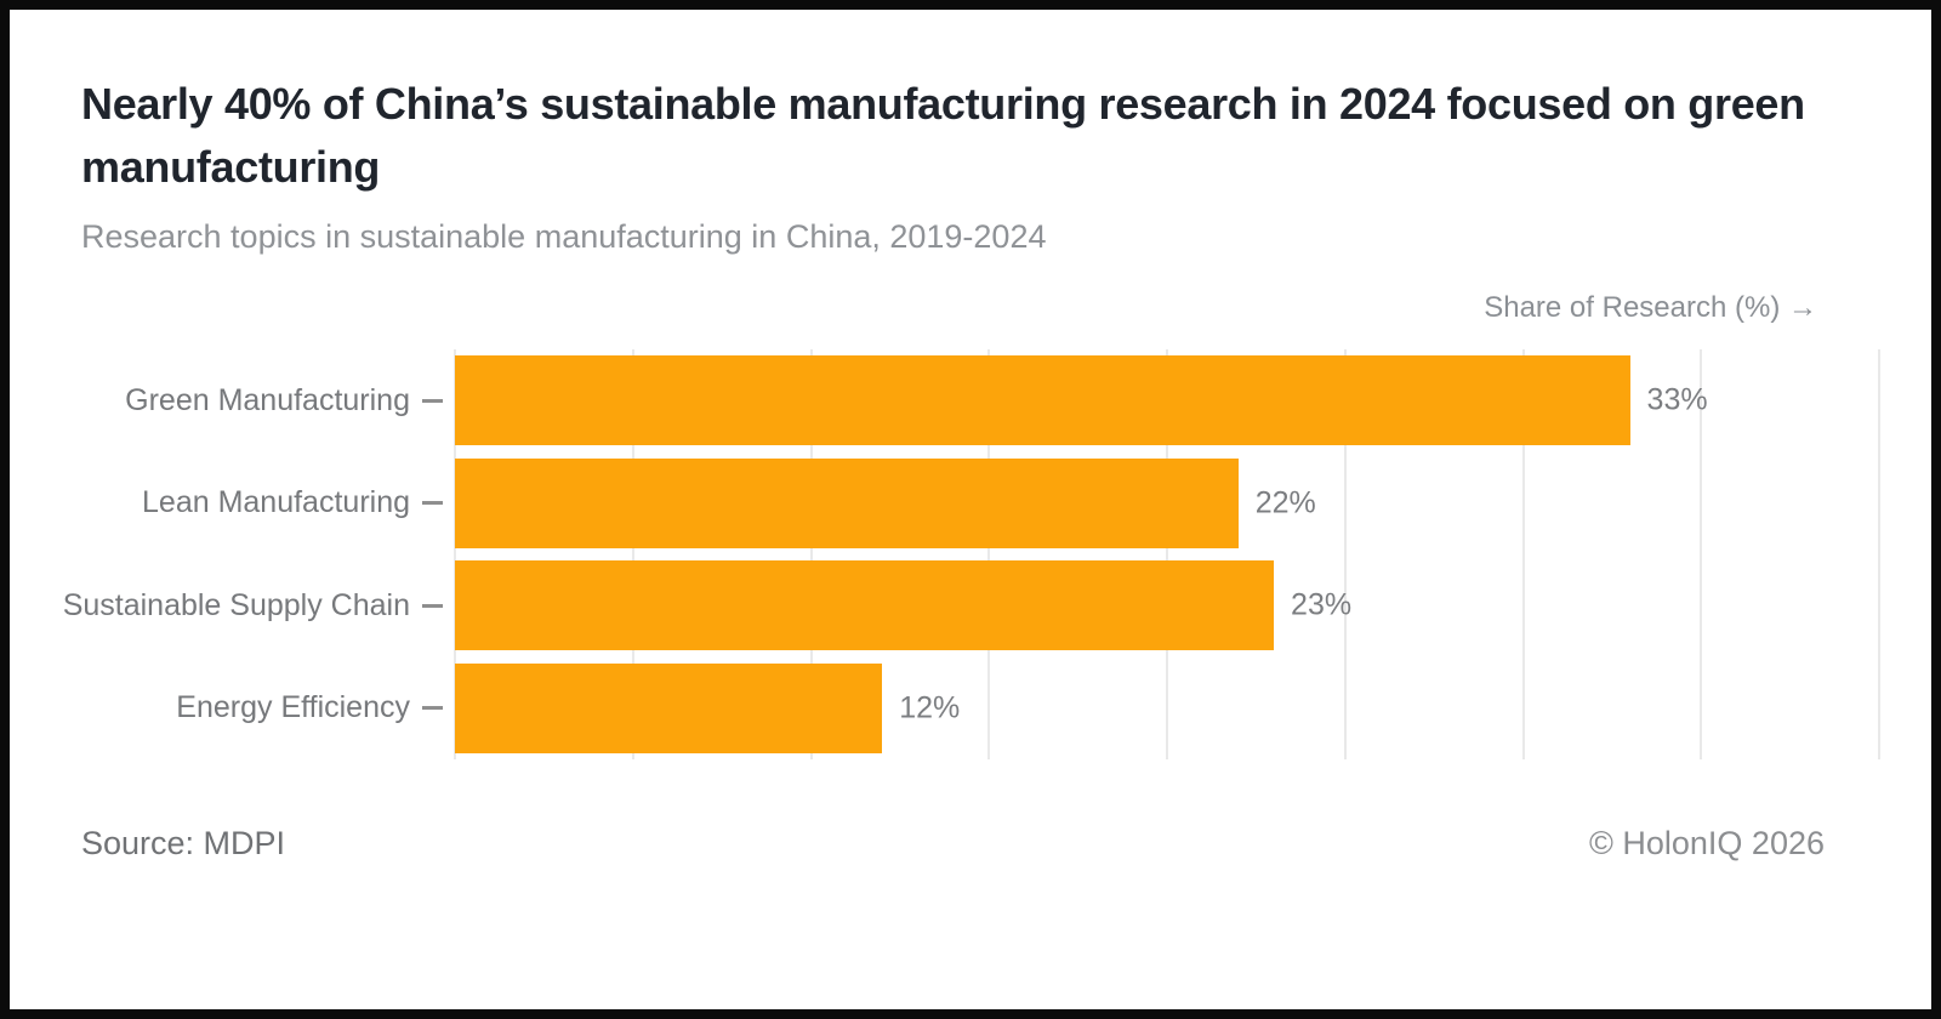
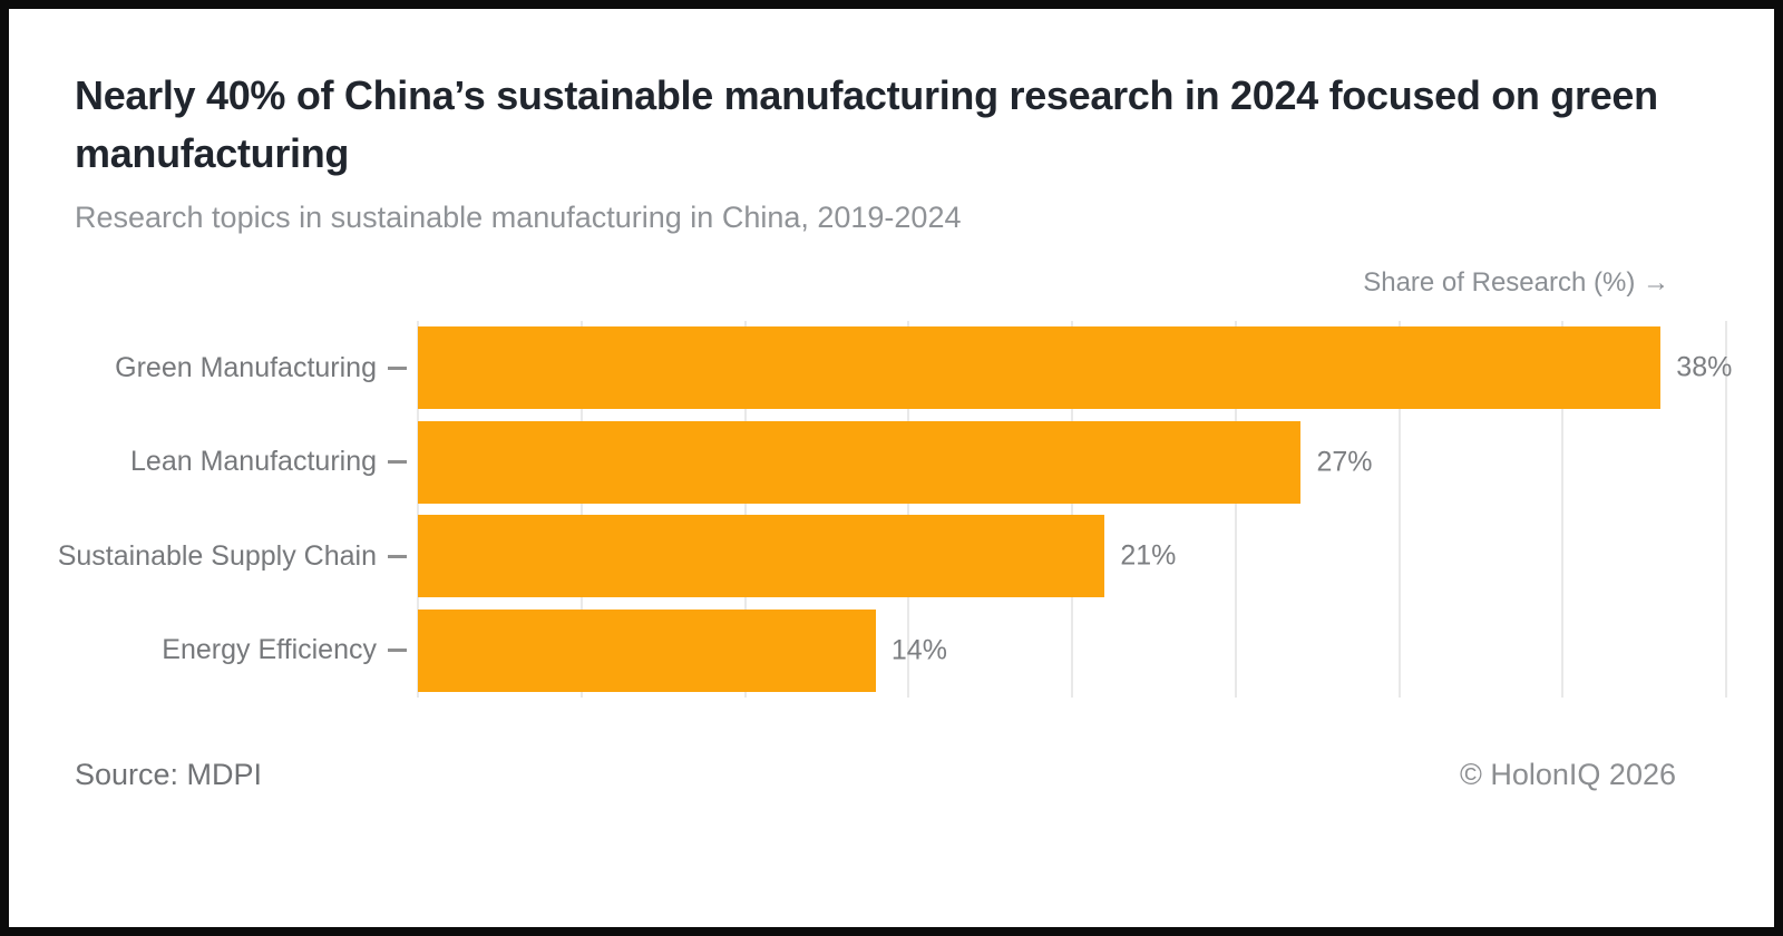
Green Manufacturing: 33% -> 38%
Lean Manufacturing: 22% -> 27%
Sustainable Supply Chain: 23% -> 21%
Energy Efficiency: 12% -> 14%
